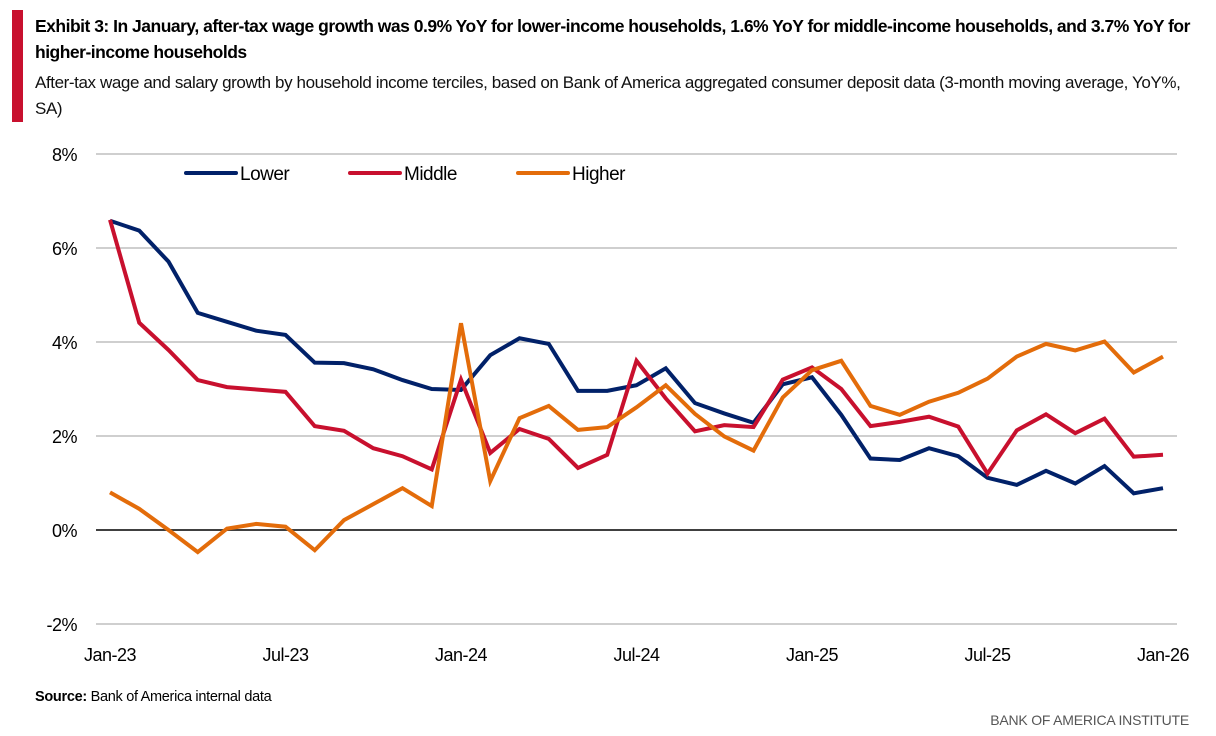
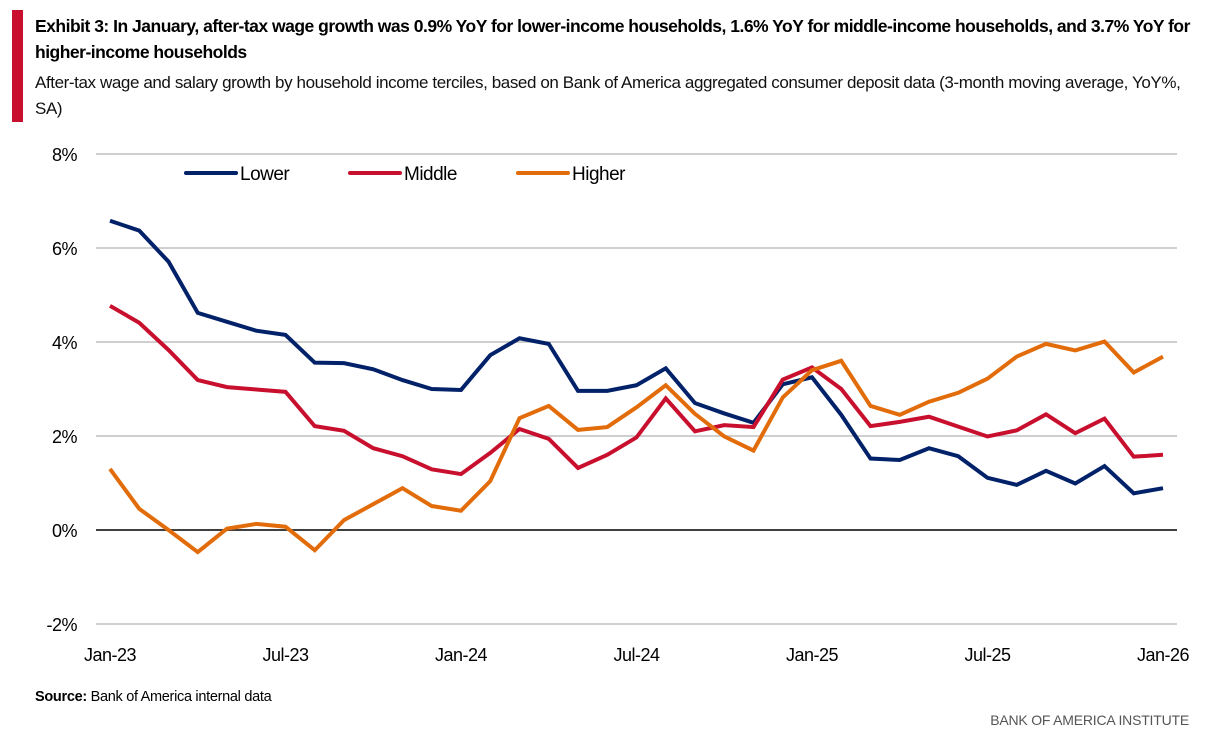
Middle/Jan-23: 6.6% -> 4.8%
Higher/Jan-23: 0.8% -> 1.3%
Middle/Jan-24: 3.2% -> 1.2%
Higher/Jan-24: 4.4% -> 0.4%
Middle/Jul-24: 3.6% -> 2.0%
Middle/Jul-25: 1.2% -> 2.0%
